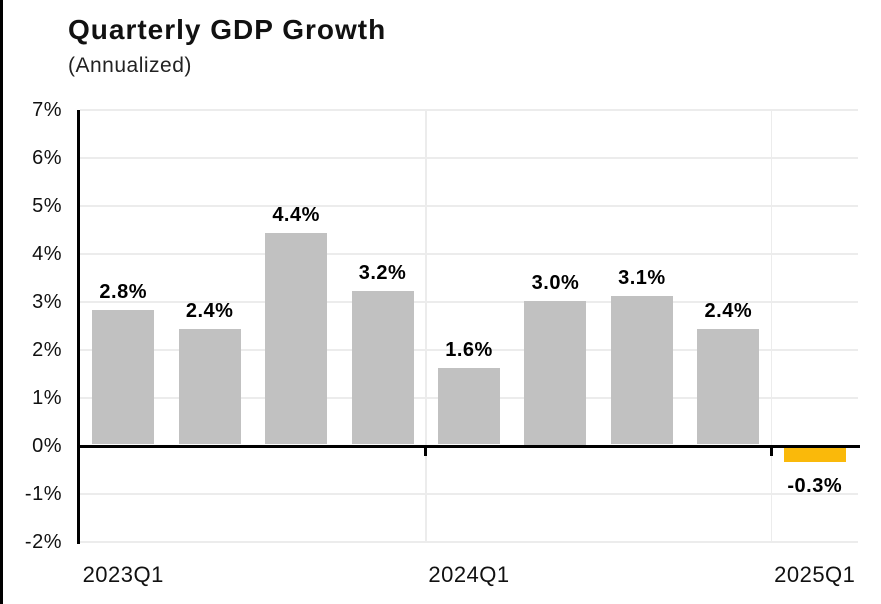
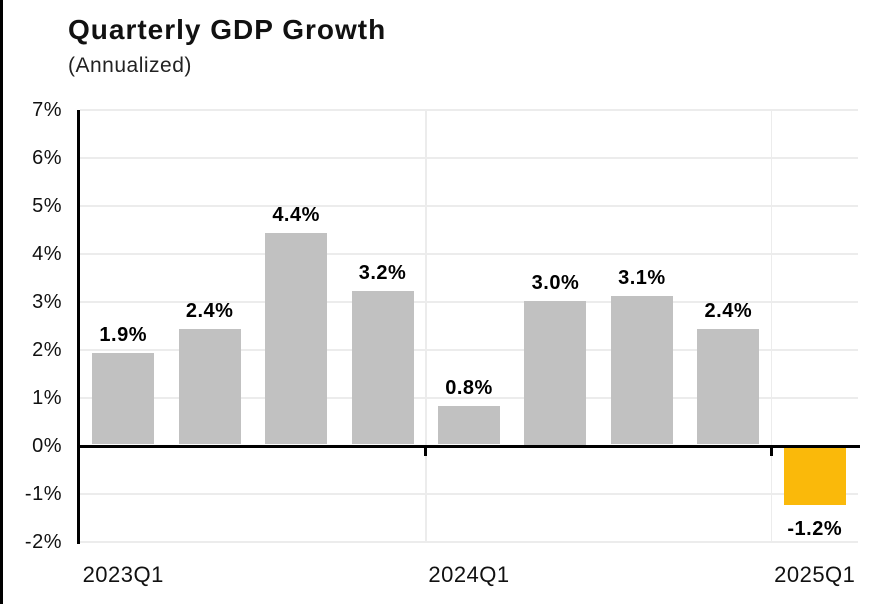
2023Q1: 2.8% -> 1.9%
2024Q1: 1.6% -> 0.8%
2025Q1: -0.3% -> -1.2%
